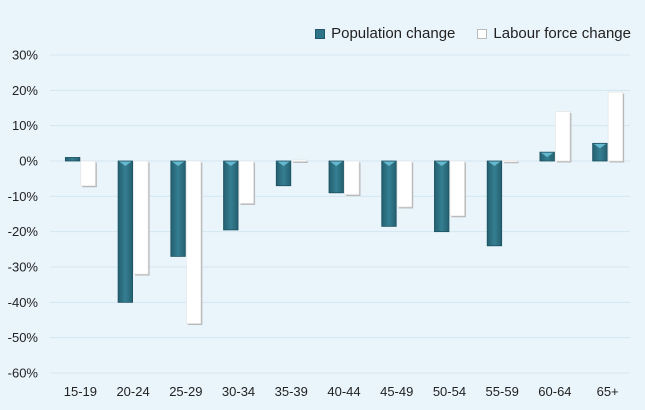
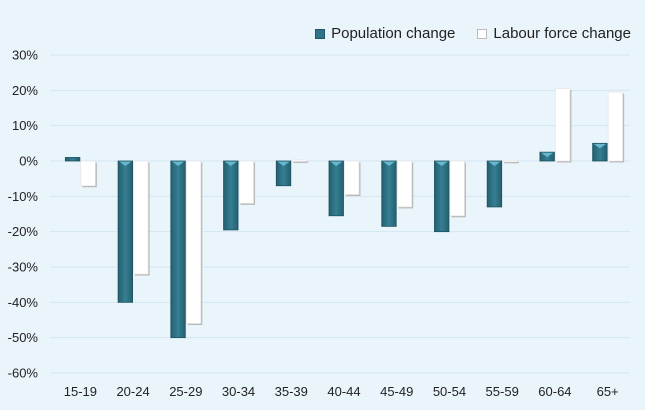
Population change/25-29: -27% -> -50%
Population change/40-44: -9% -> -16%
Population change/55-59: -24% -> -13%
Labour force change/60-64: 14% -> 20%
